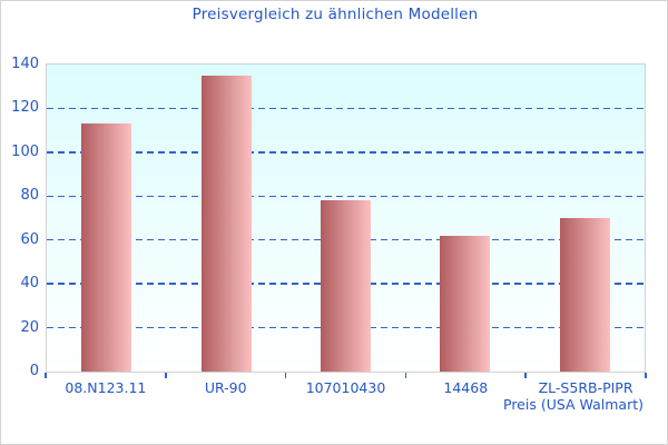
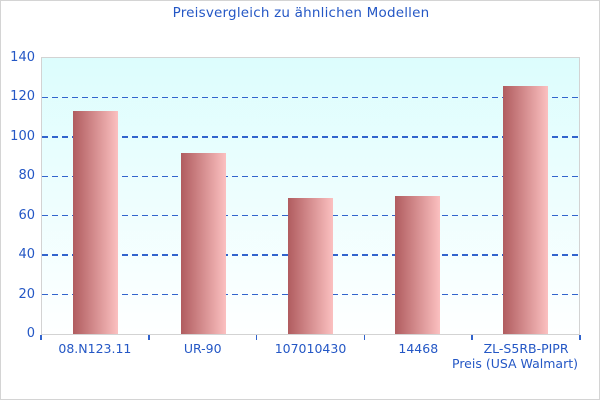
UR-90: 135 -> 92
107010430: 78 -> 69
14468: 62 -> 70
ZL-S5RB-PIPR: 70 -> 126
